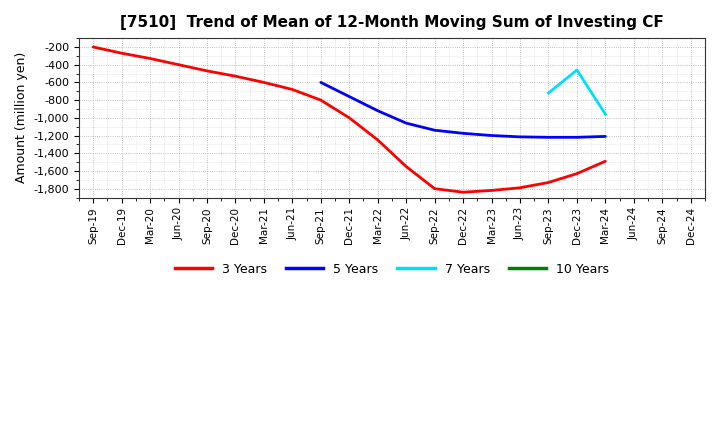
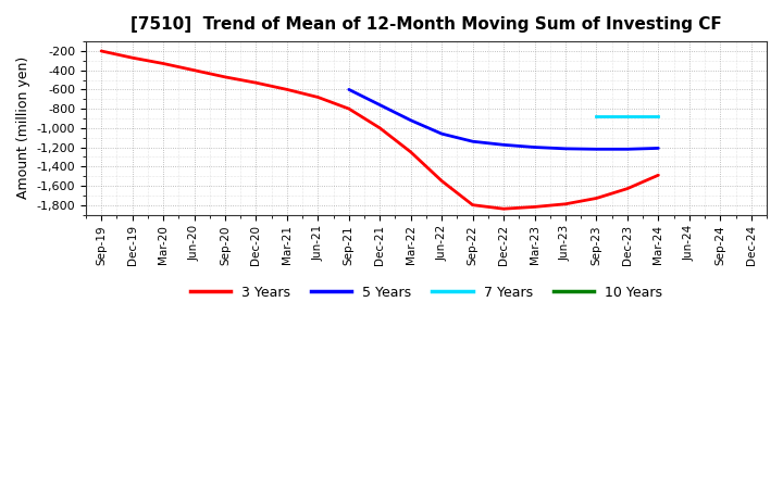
7 Years/Sep-23: -720 -> -880
7 Years/Dec-23: -460 -> -880
7 Years/Mar-24: -960 -> -880
